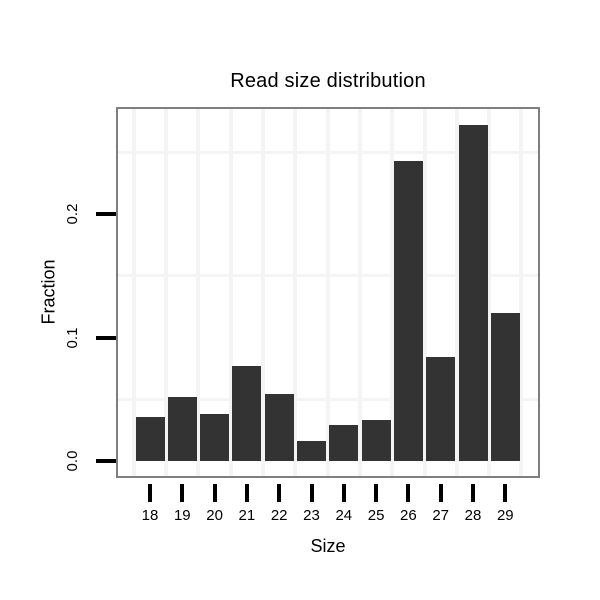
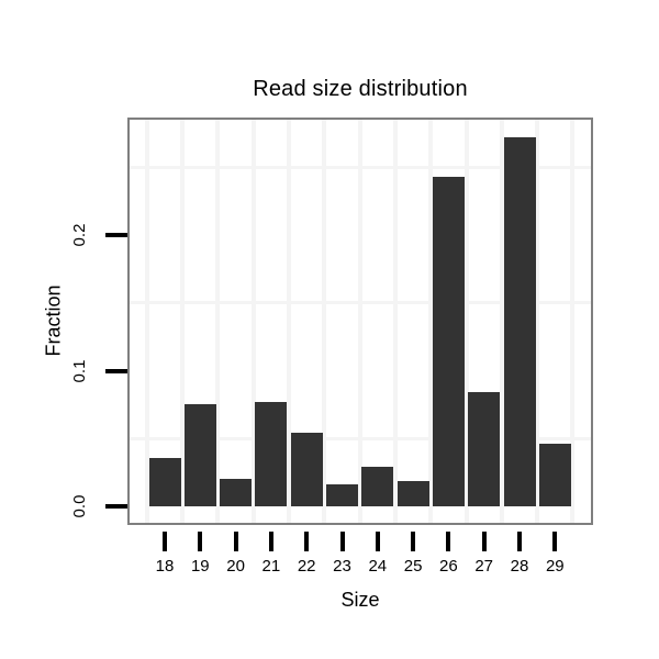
19: 0.052 -> 0.075
20: 0.038 -> 0.020
25: 0.033 -> 0.019
29: 0.120 -> 0.046
